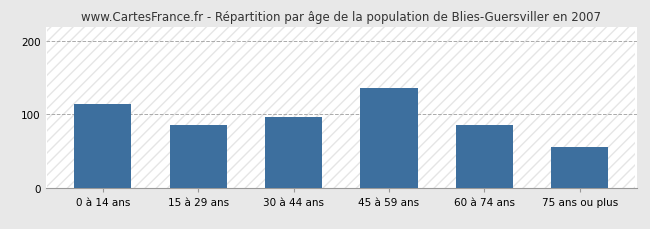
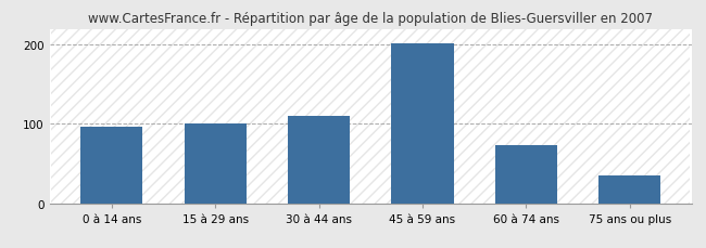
0 à 14 ans: 114 -> 97
15 à 29 ans: 86 -> 101
30 à 44 ans: 96 -> 110
45 à 59 ans: 136 -> 202
60 à 74 ans: 86 -> 73
75 ans ou plus: 56 -> 35
